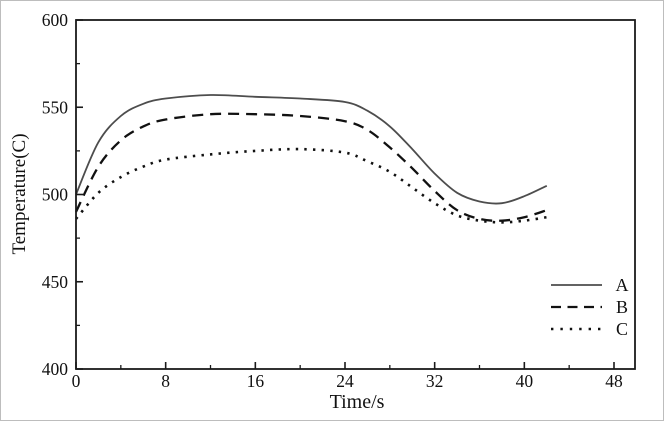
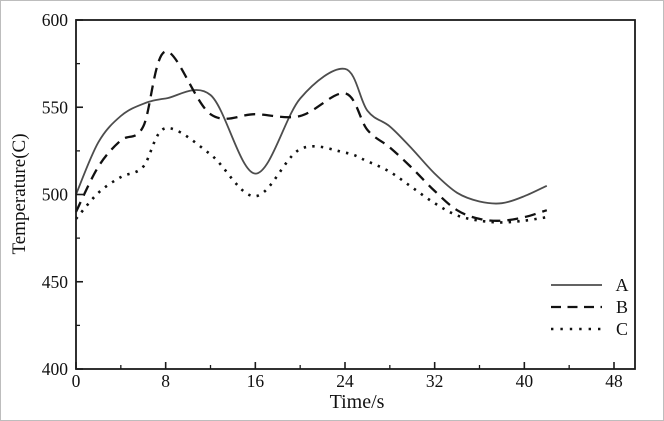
B/8: 543 -> 582
C/8: 520 -> 538
A/16: 556 -> 512
C/16: 525 -> 499
A/24: 553 -> 572
B/24: 542 -> 558
